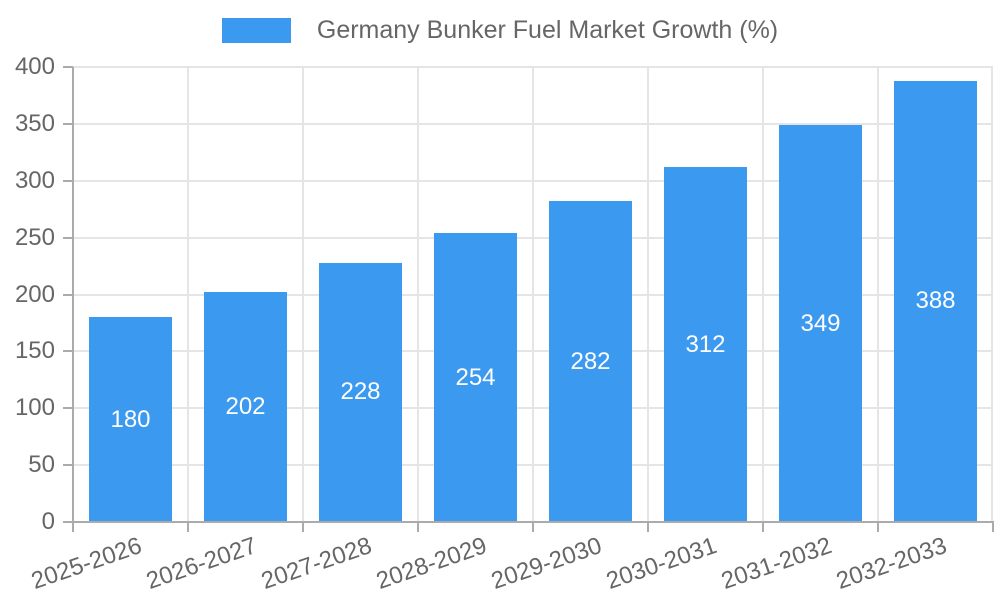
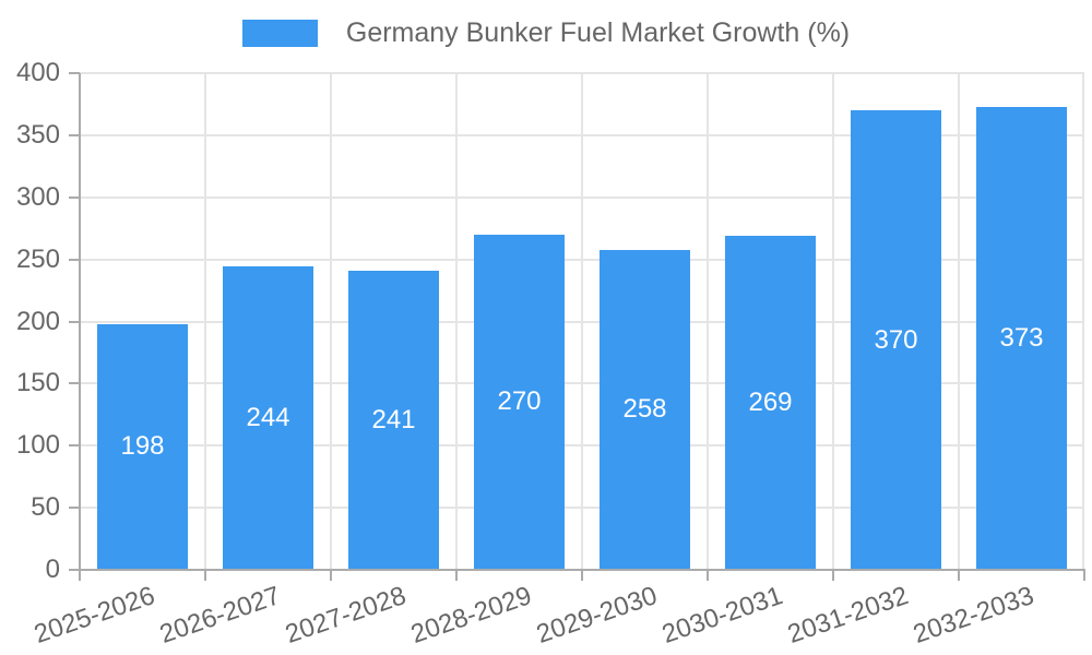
2025-2026: 180 -> 198
2026-2027: 202 -> 244
2027-2028: 228 -> 241
2028-2029: 254 -> 270
2029-2030: 282 -> 258
2030-2031: 312 -> 269
2031-2032: 349 -> 370
2032-2033: 388 -> 373
